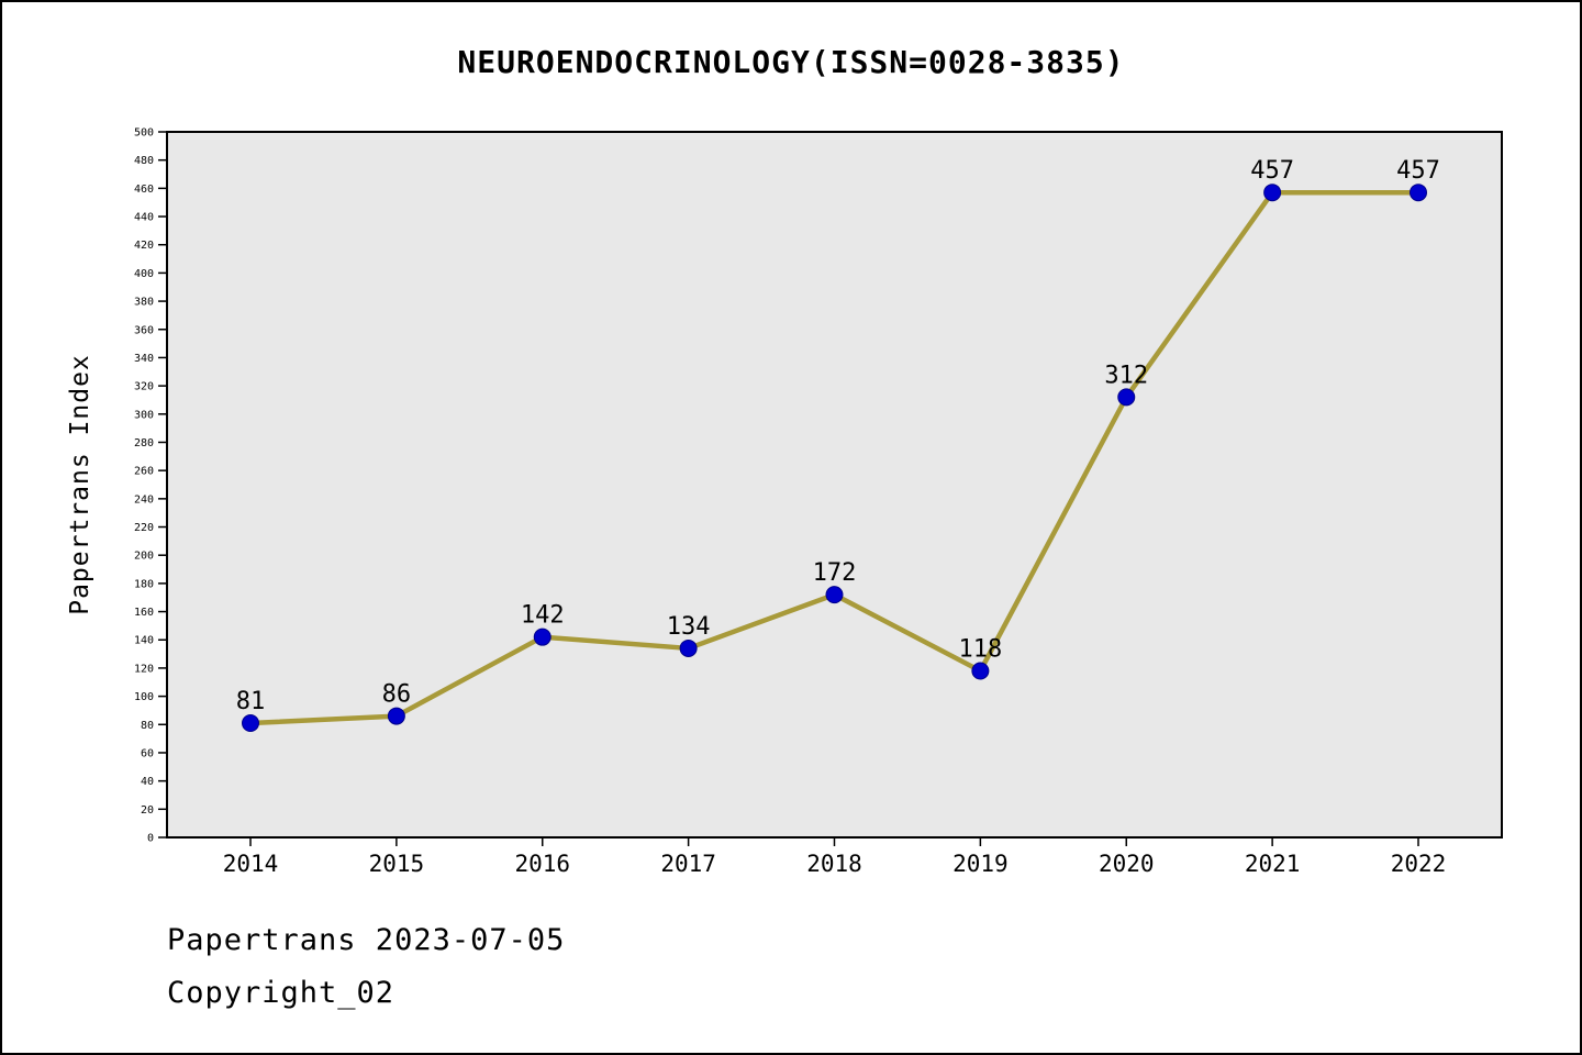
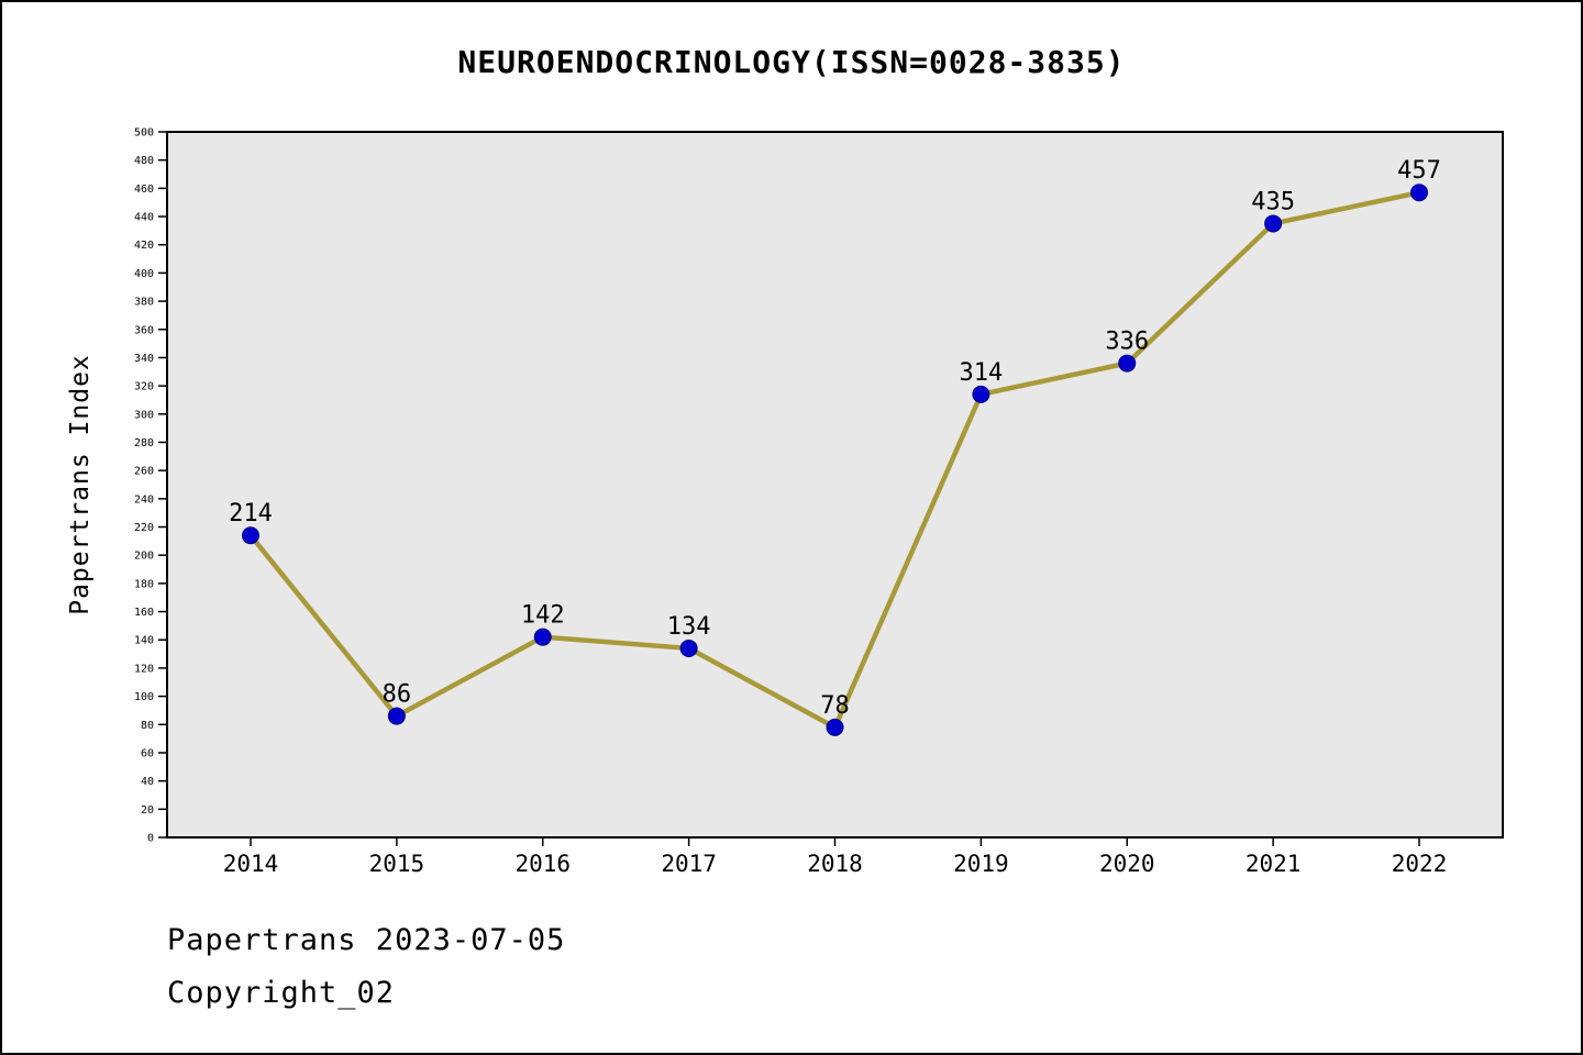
2014: 81 -> 214
2018: 172 -> 78
2019: 118 -> 314
2020: 312 -> 336
2021: 457 -> 435
